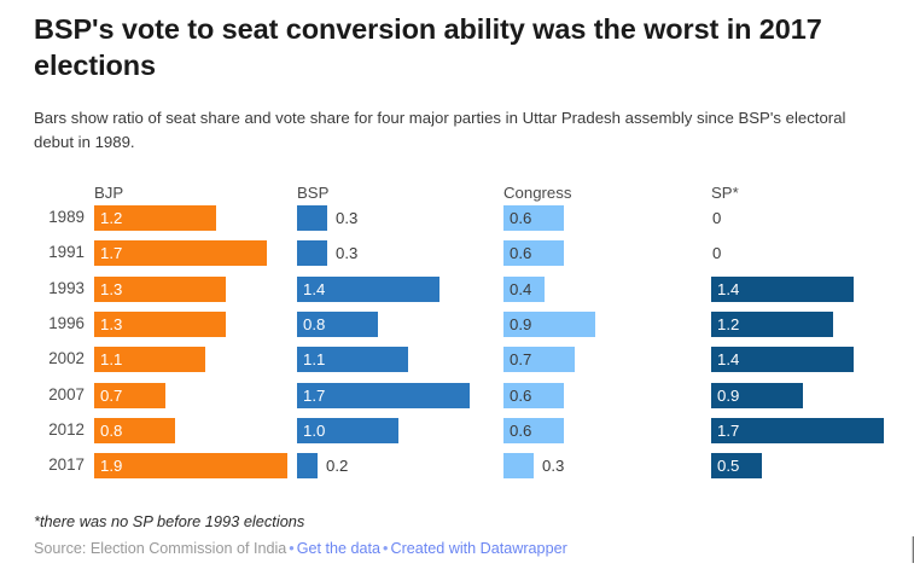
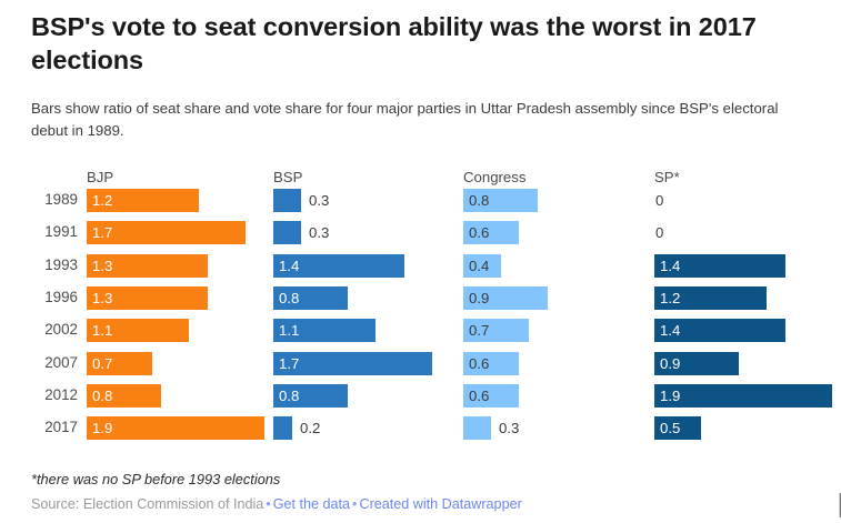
Congress/1989: 0.6 -> 0.8
BSP/2012: 1.0 -> 0.8
SP*/2012: 1.7 -> 1.9
